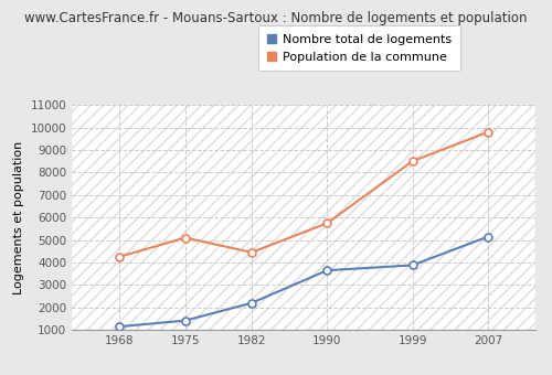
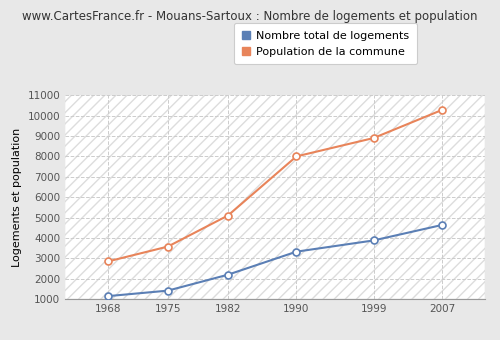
Population de la commune/1968: 4250 -> 2850
Population de la commune/1975: 5100 -> 3580
Population de la commune/1982: 4450 -> 5100
Nombre total de logements/1990: 3650 -> 3330
Population de la commune/1990: 5750 -> 8000
Population de la commune/1999: 8500 -> 8900
Nombre total de logements/2007: 5150 -> 4640
Population de la commune/2007: 9800 -> 10280
